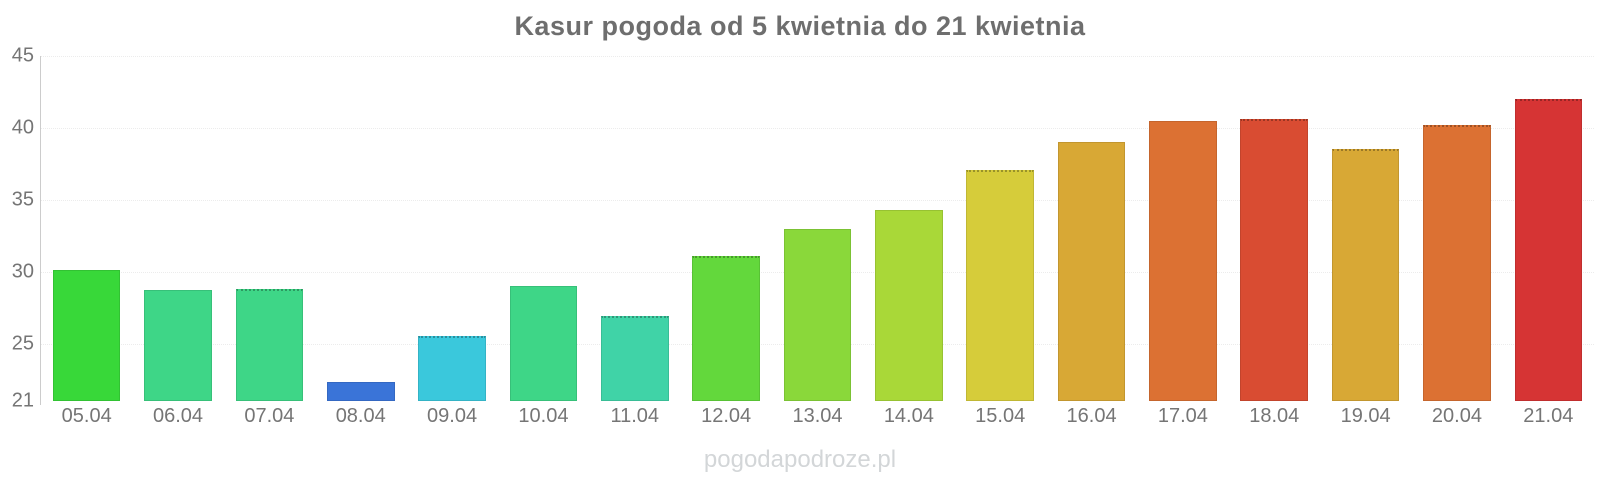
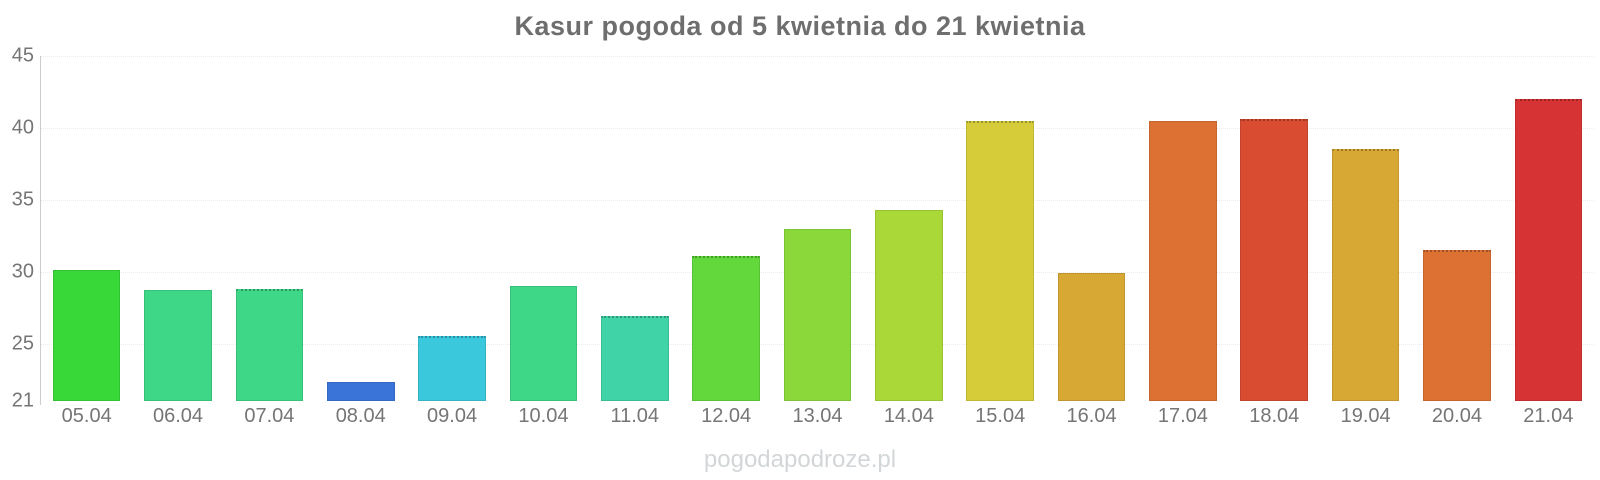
15.04: 37.1 -> 40.5
16.04: 39.0 -> 29.9
20.04: 40.2 -> 31.5
